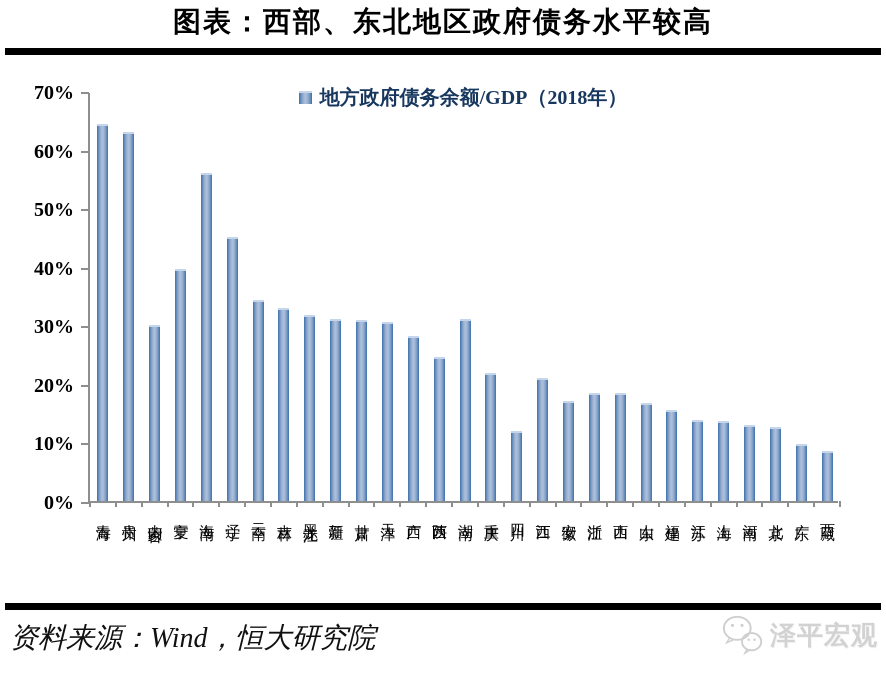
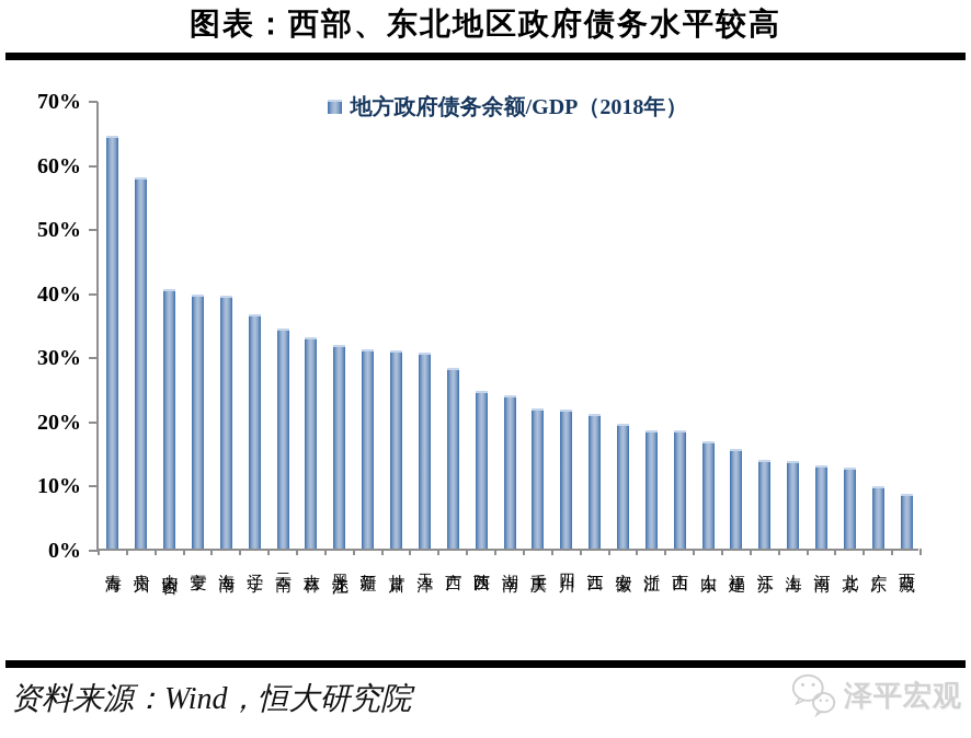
贵州: 63% -> 58%
内蒙古: 30% -> 40%
海南: 56% -> 39%
辽宁: 45% -> 37%
湖南: 31% -> 24%
四川: 12% -> 22%
安徽: 17% -> 20%
